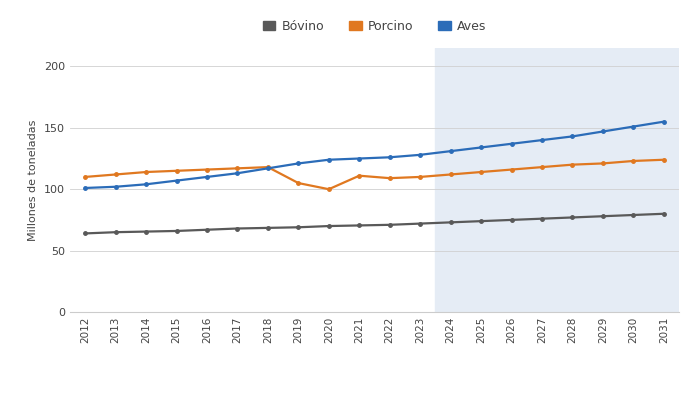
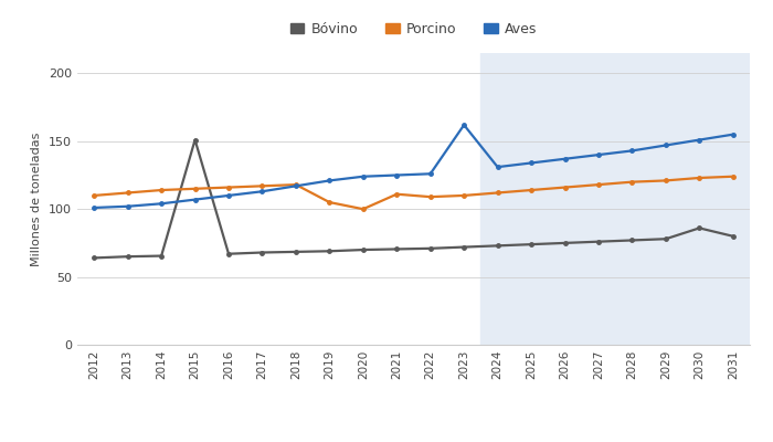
Bóvino/2015: 66 -> 151
Aves/2023: 128 -> 162
Bóvino/2030: 79 -> 86
